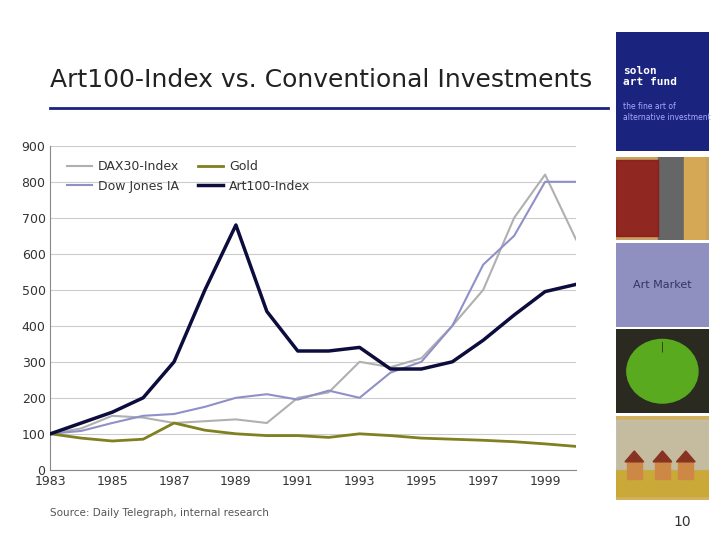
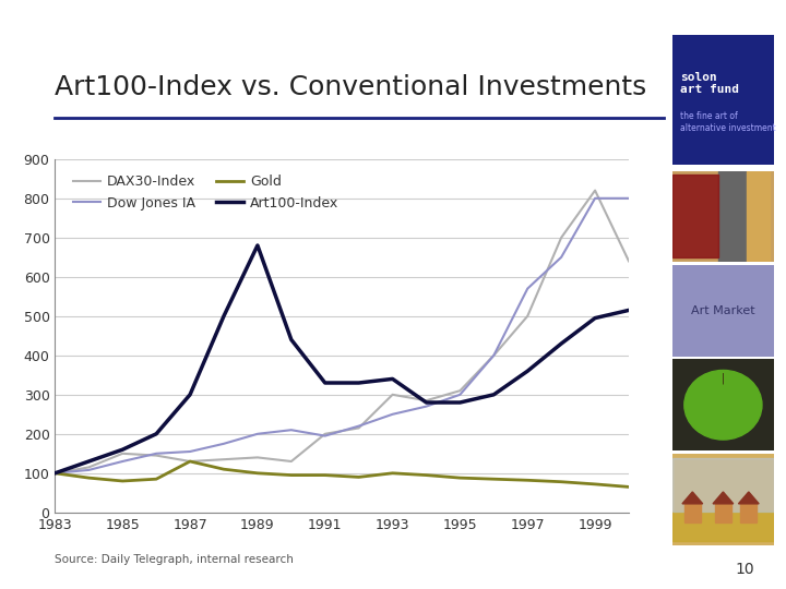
Dow Jones IA/1993: 200 -> 250
